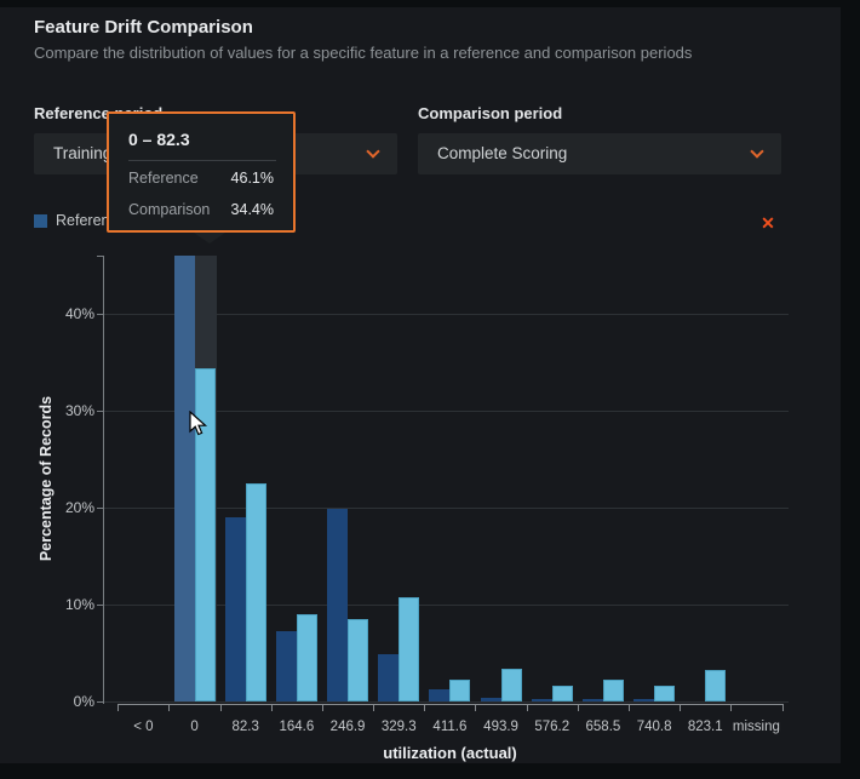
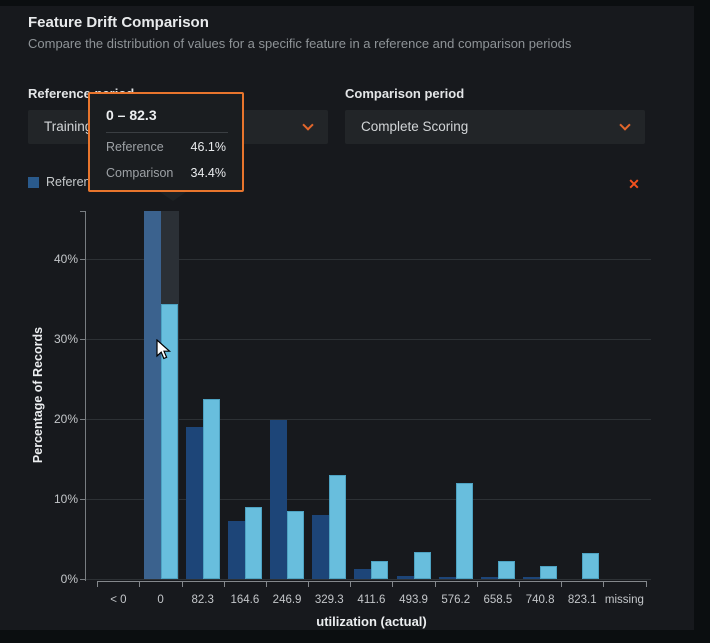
Reference/329.3: 5% -> 8%
Comparison/329.3: 11% -> 13%
Comparison/576.2: 2% -> 12%
